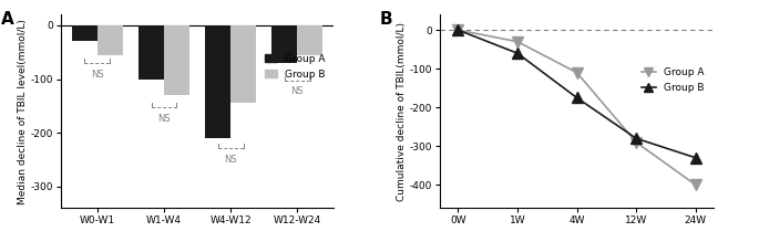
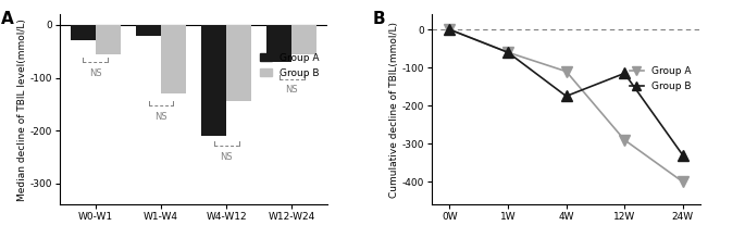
Group A/W1-W4: -100 -> -20
Group A/1W: -30 -> -60
Group B/12W: -280 -> -115
